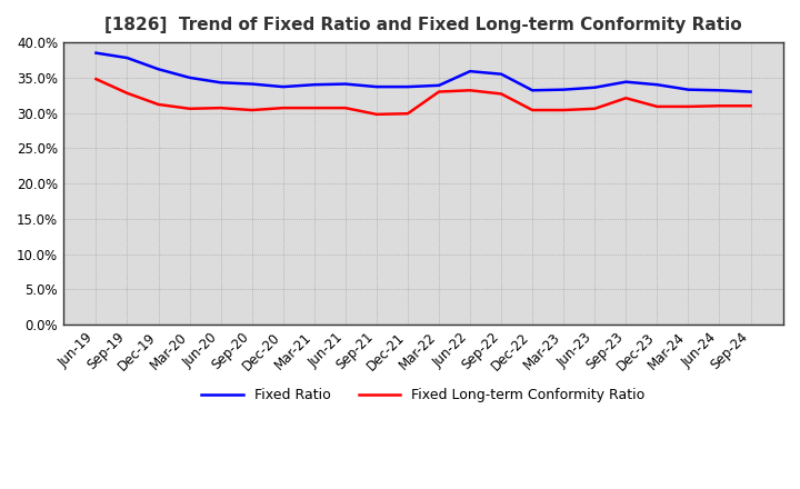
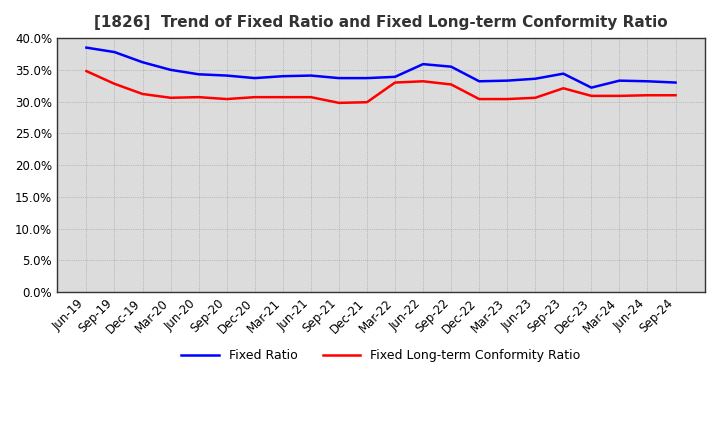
Fixed Ratio/Dec-23: 34.0% -> 32.2%
